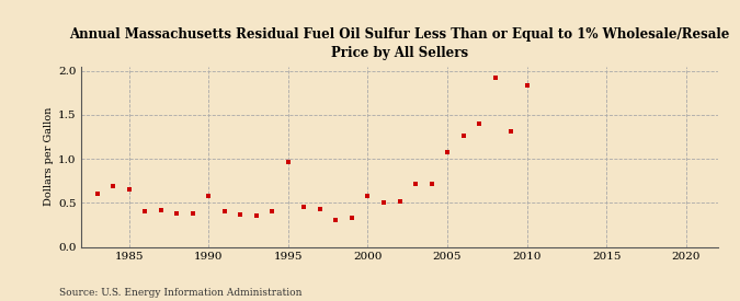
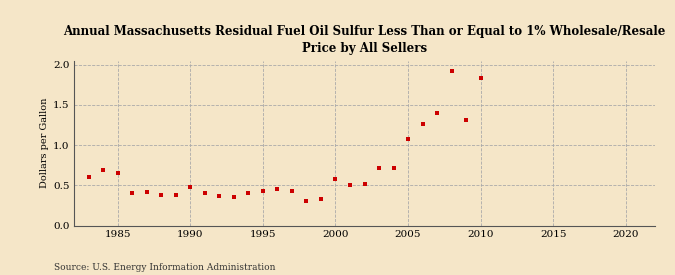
1990: 0.58 -> 0.48
1995: 0.96 -> 0.43
